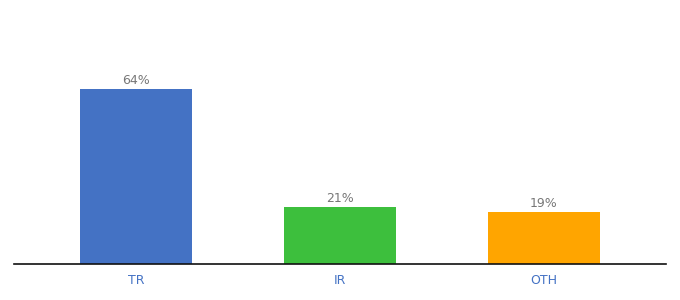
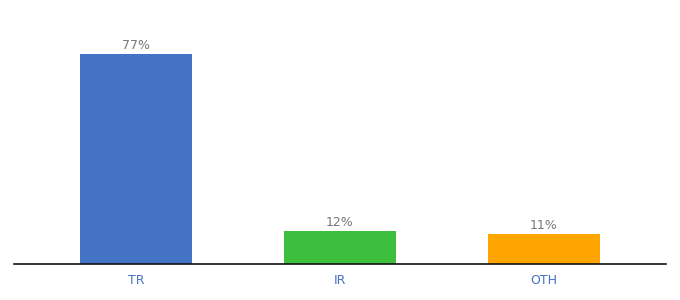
TR: 64% -> 77%
IR: 21% -> 12%
OTH: 19% -> 11%
